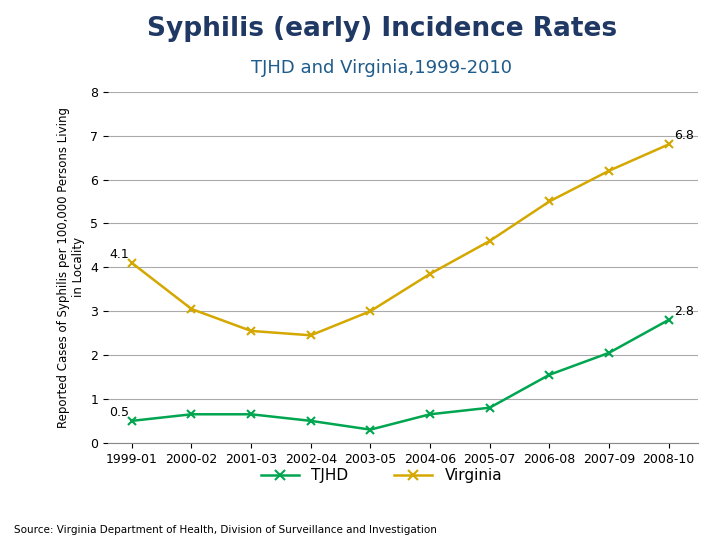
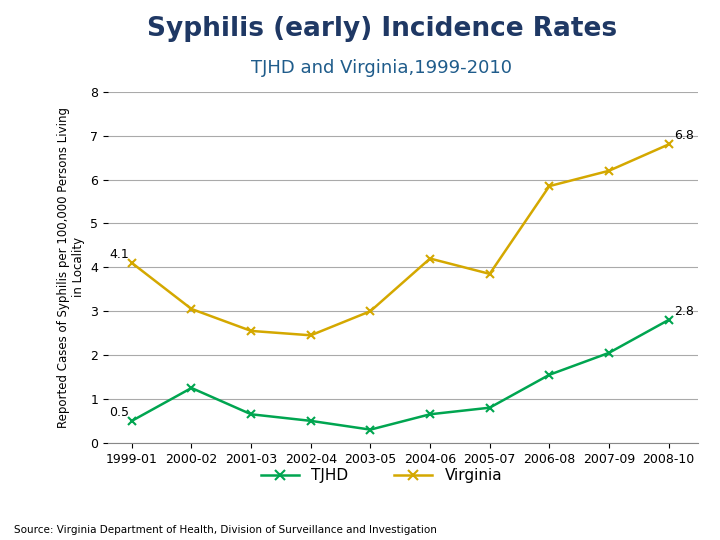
TJHD/2000-02: 0.65 -> 1.25
Virginia/2004-06: 3.85 -> 4.20
Virginia/2005-07: 4.60 -> 3.85
Virginia/2006-08: 5.50 -> 5.85
